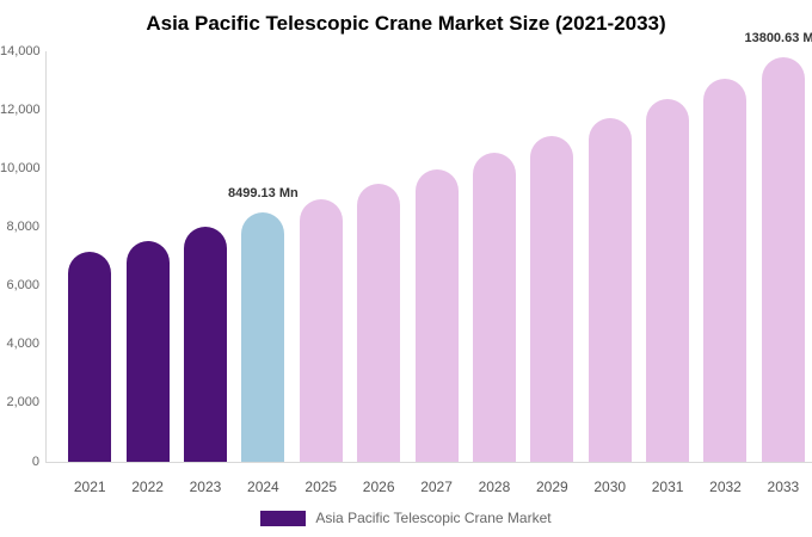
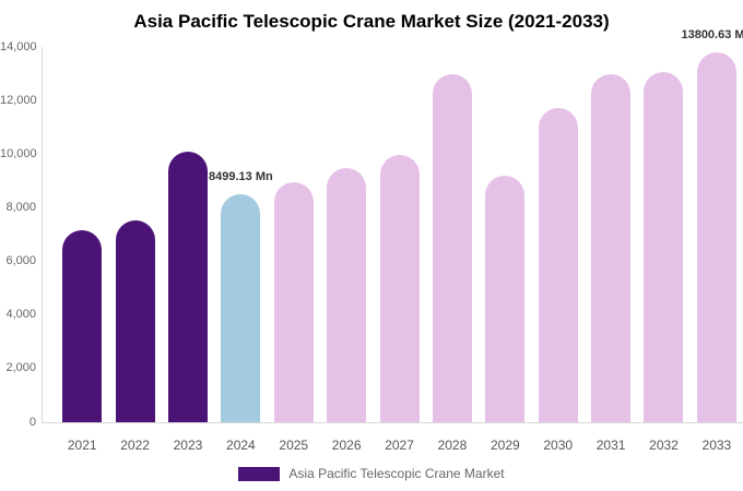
2023: 8000 -> 10100
2028: 10500 -> 13000
2029: 11100 -> 9200
2031: 12400 -> 13000
